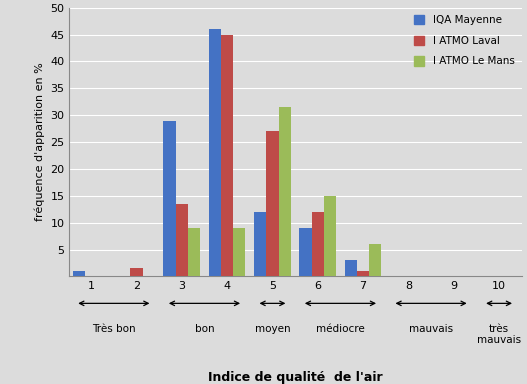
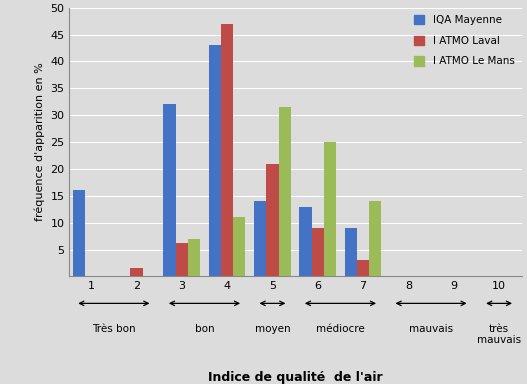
IQA Mayenne/1: 1 -> 16
IQA Mayenne/3: 29 -> 32
I ATMO Laval/3: 13.5 -> 6.2
I ATMO Le Mans/3: 9.0 -> 7.0
IQA Mayenne/4: 46 -> 43
I ATMO Laval/4: 45.0 -> 47.0
I ATMO Le Mans/4: 9.0 -> 11.0
IQA Mayenne/5: 12 -> 14
I ATMO Laval/5: 27.0 -> 21.0
IQA Mayenne/6: 9 -> 13
I ATMO Laval/6: 12.0 -> 9.0
I ATMO Le Mans/6: 15.0 -> 25.0
IQA Mayenne/7: 3 -> 9
I ATMO Laval/7: 1.0 -> 3.0
I ATMO Le Mans/7: 6.0 -> 14.0
